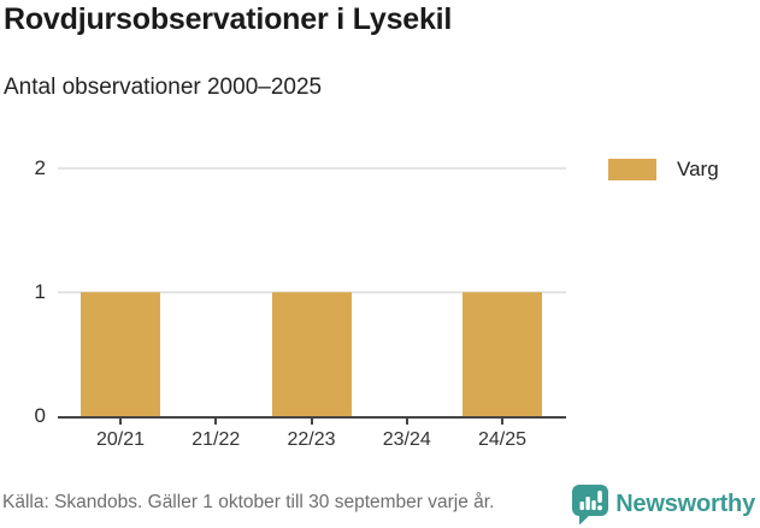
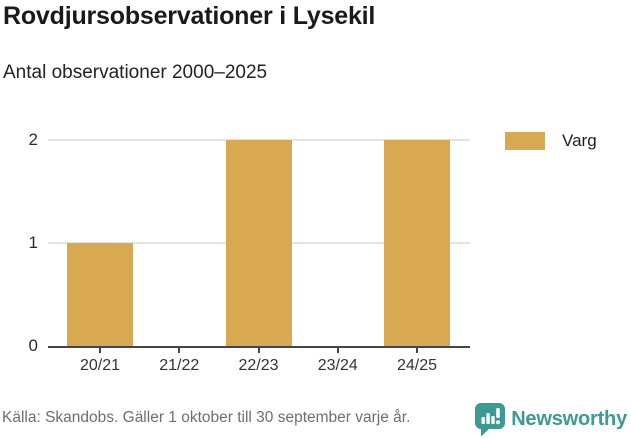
22/23: 1 -> 2
24/25: 1 -> 2
